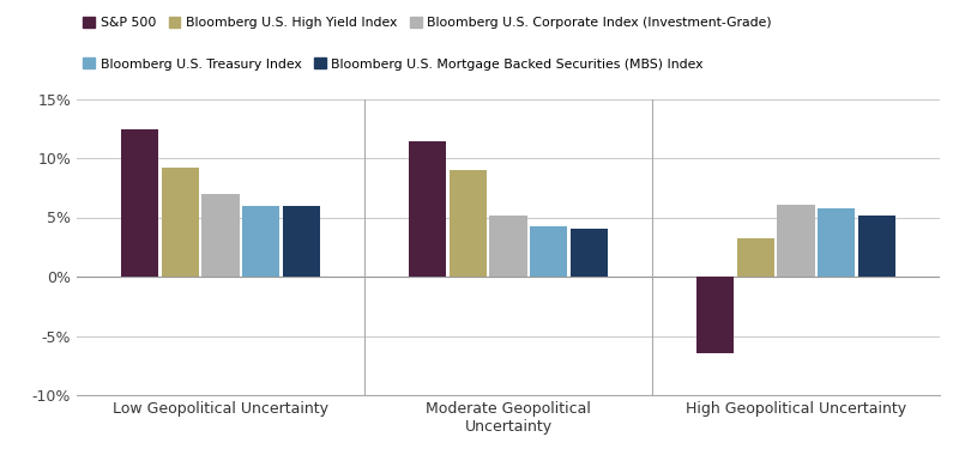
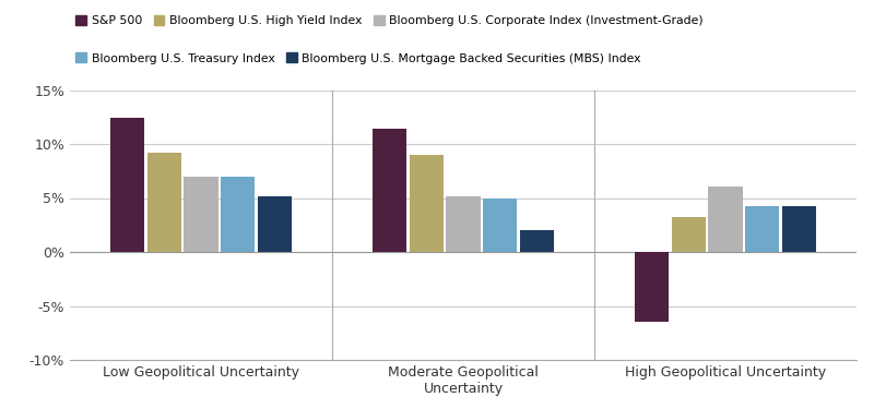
Bloomberg U.S. Treasury Index/Low Geopolitical Uncertainty: 6.0% -> 7.0%
Bloomberg U.S. Mortgage Backed Securities (MBS) Index/Low Geopolitical Uncertainty: 6.0% -> 5.2%
Bloomberg U.S. Treasury Index/Moderate Geopolitical Uncertainty: 4.2% -> 5.0%
Bloomberg U.S. Mortgage Backed Securities (MBS) Index/Moderate Geopolitical Uncertainty: 4.0% -> 2.0%
Bloomberg U.S. Treasury Index/High Geopolitical Uncertainty: 5.8% -> 4.2%
Bloomberg U.S. Mortgage Backed Securities (MBS) Index/High Geopolitical Uncertainty: 5.2% -> 4.2%
